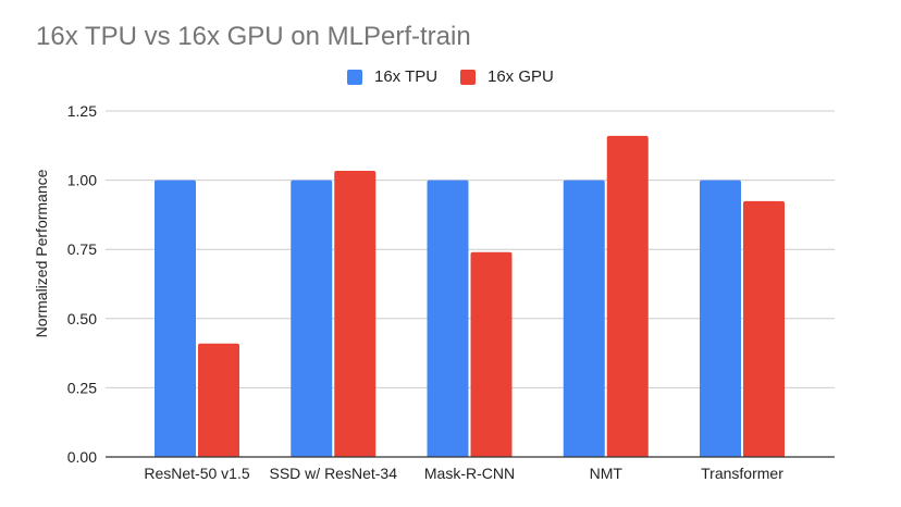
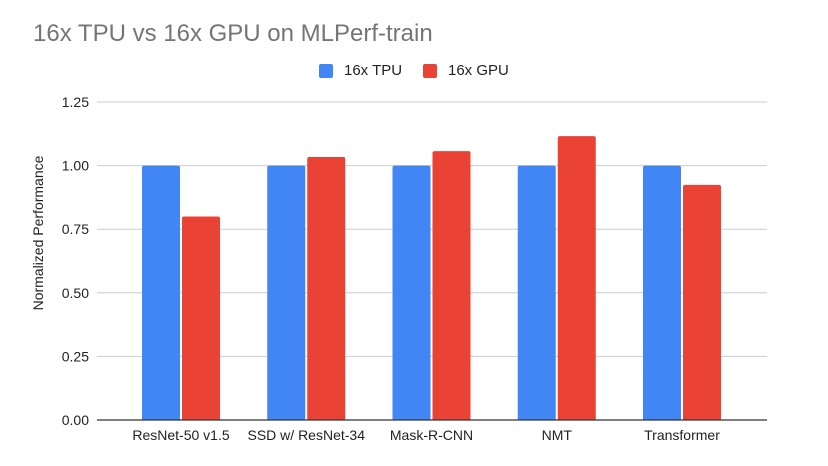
16x GPU/ResNet-50 v1.5: 0.41 -> 0.80
16x GPU/Mask-R-CNN: 0.74 -> 1.06
16x GPU/NMT: 1.16 -> 1.12
